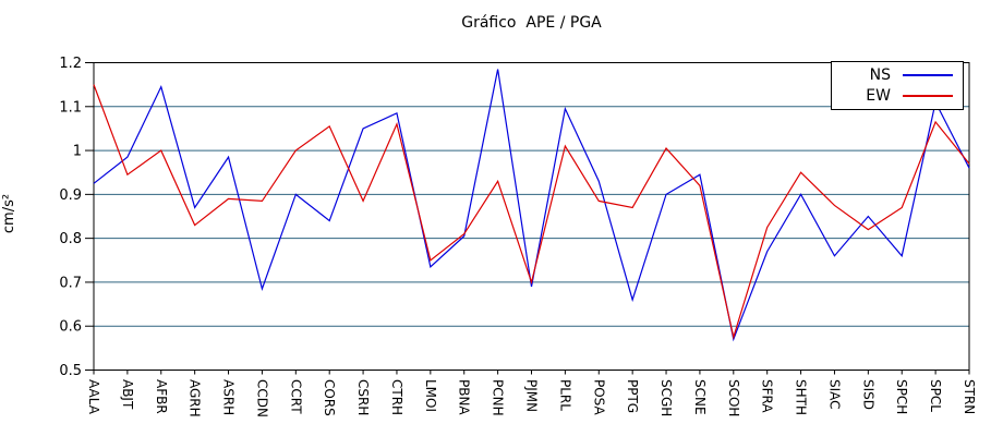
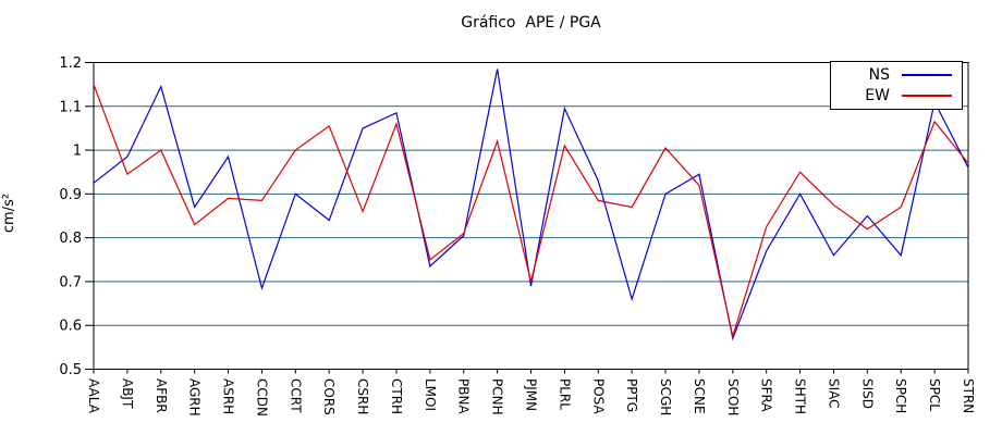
EW/CSRH: 0.89 -> 0.86
EW/PCNH: 0.93 -> 1.02
